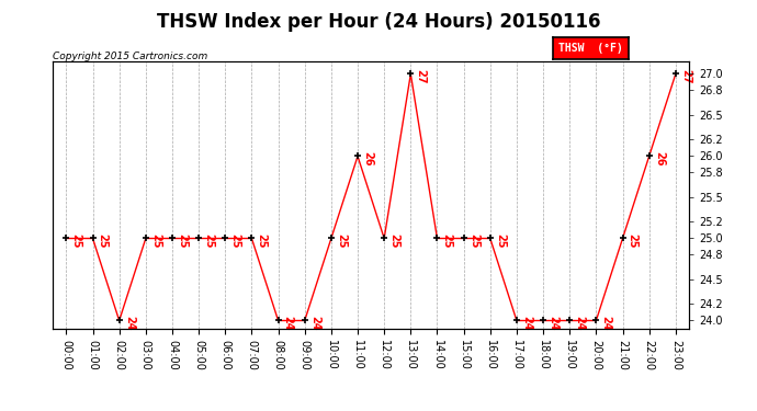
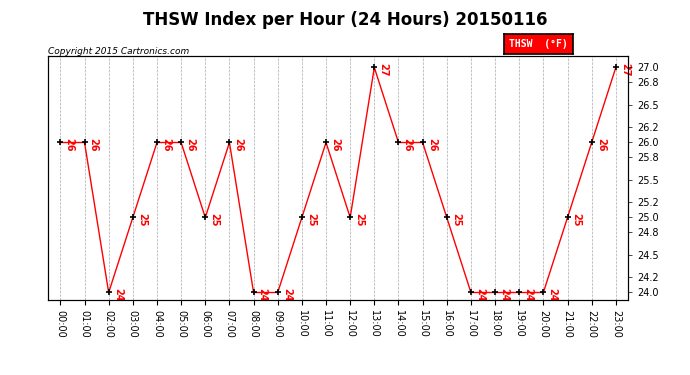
00:00: 25 -> 26
01:00: 25 -> 26
04:00: 25 -> 26
05:00: 25 -> 26
07:00: 25 -> 26
14:00: 25 -> 26
15:00: 25 -> 26
